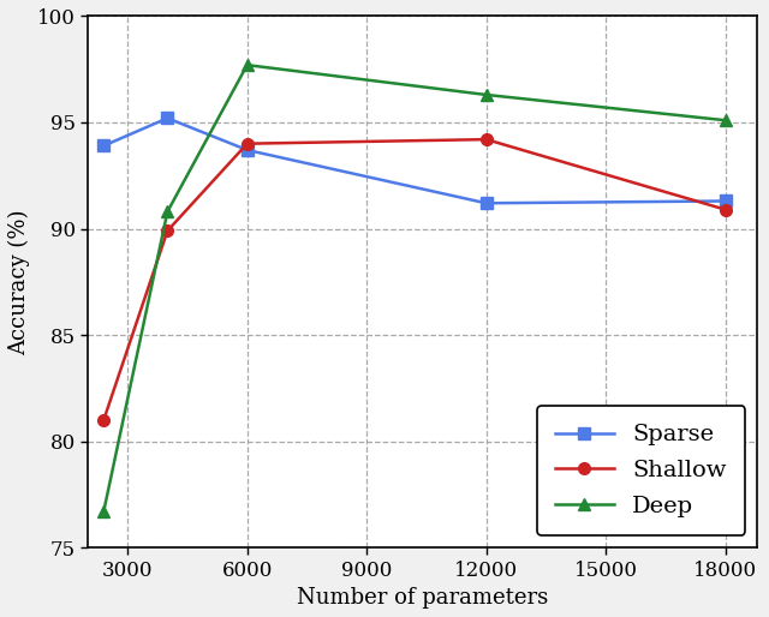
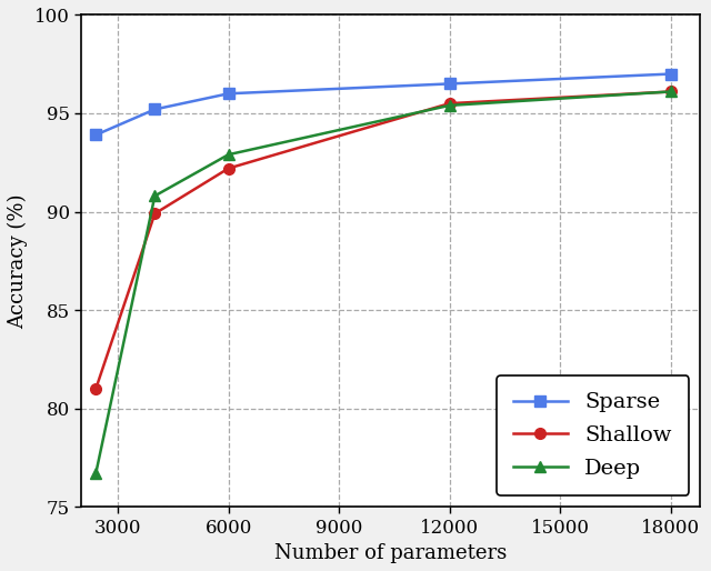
Sparse/6000: 93.7 -> 96.0
Shallow/6000: 94.0 -> 92.2
Deep/6000: 97.7 -> 92.9
Sparse/12000: 91.2 -> 96.5
Shallow/12000: 94.2 -> 95.5
Deep/12000: 96.3 -> 95.4
Sparse/18000: 91.3 -> 97.0
Shallow/18000: 90.9 -> 96.1
Deep/18000: 95.1 -> 96.1
